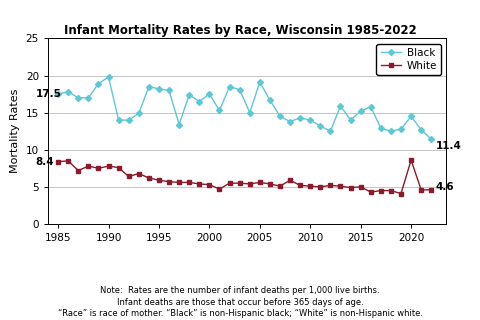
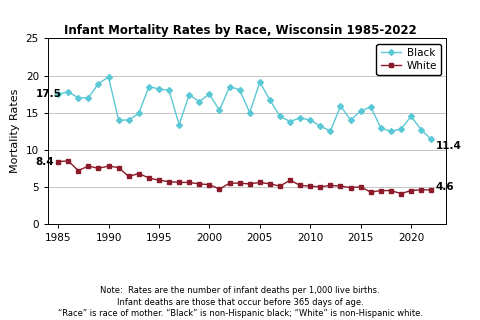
White/2020: 8.6 -> 4.5
